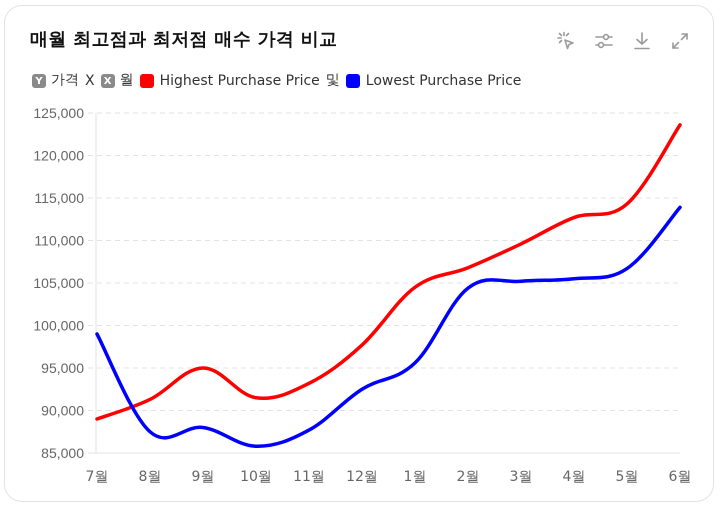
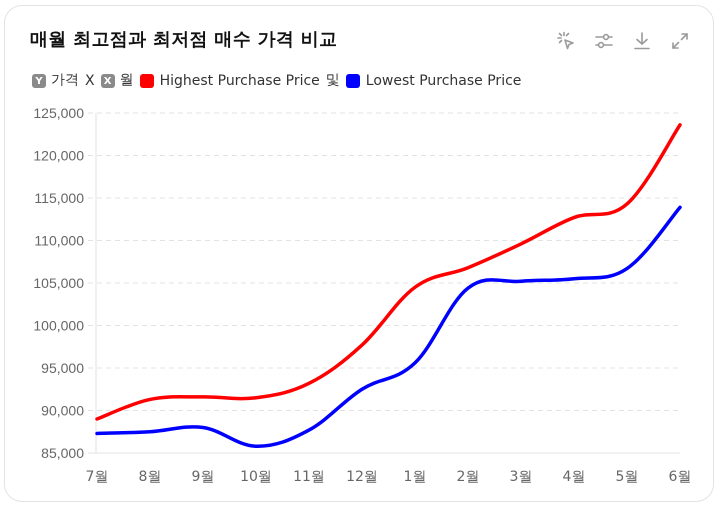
Lowest Purchase Price/7월: 99000 -> 87000
Highest Purchase Price/9월: 95000 -> 92000
